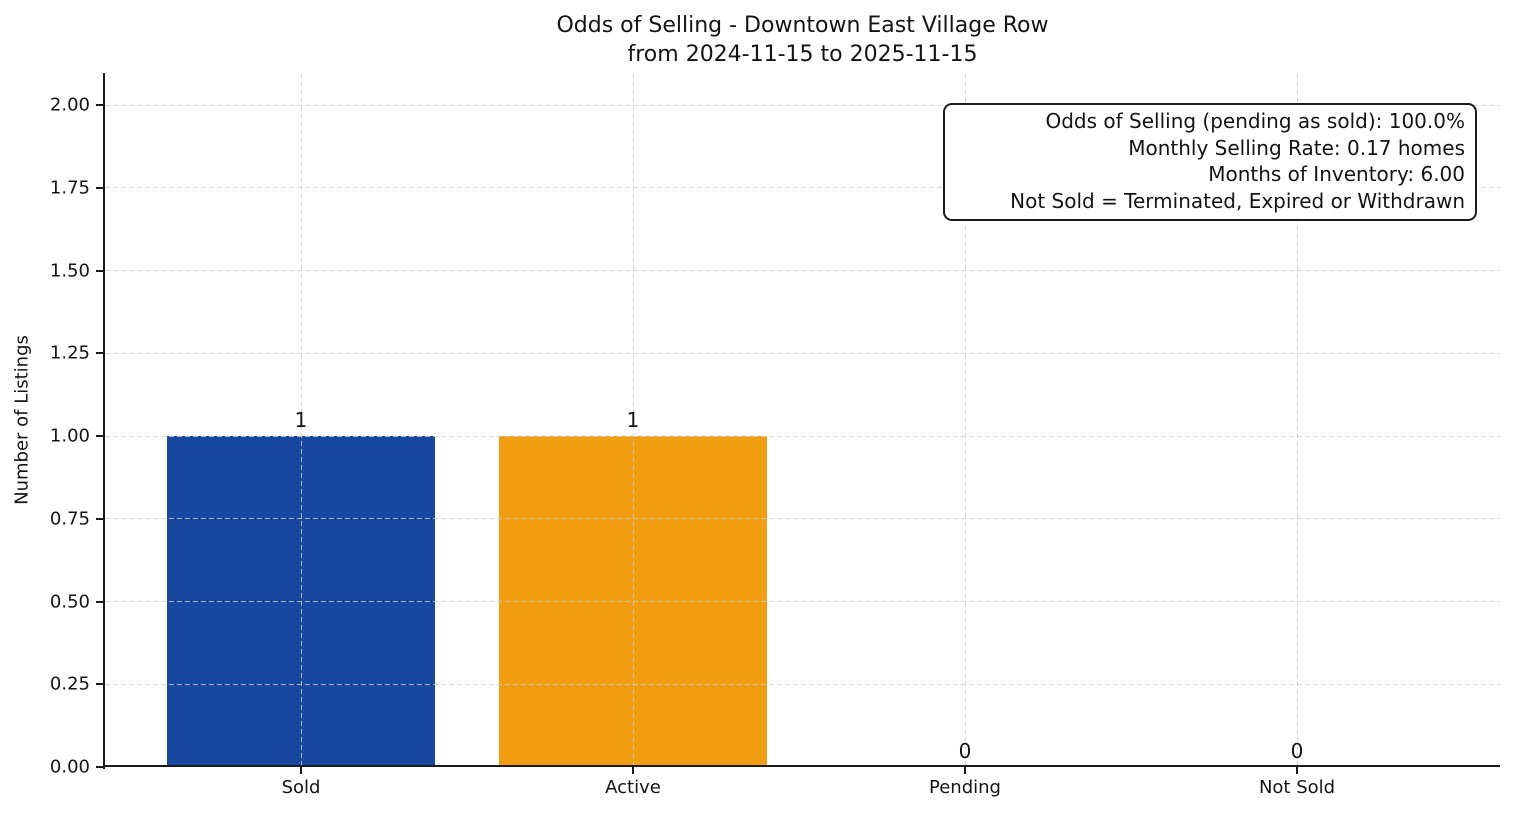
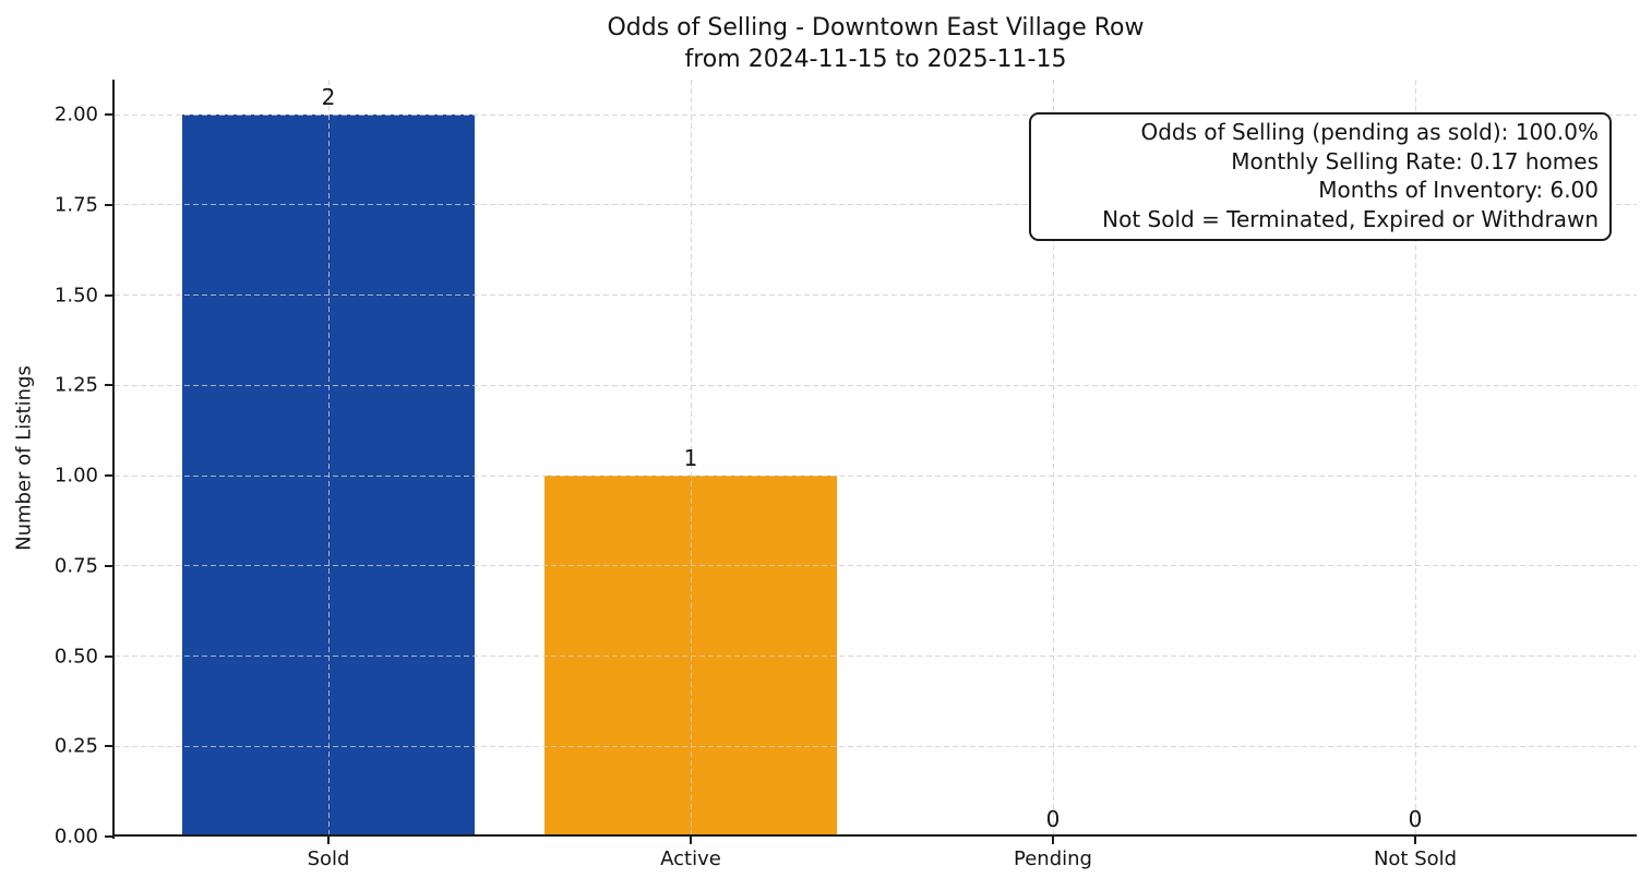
Sold: 1 -> 2
